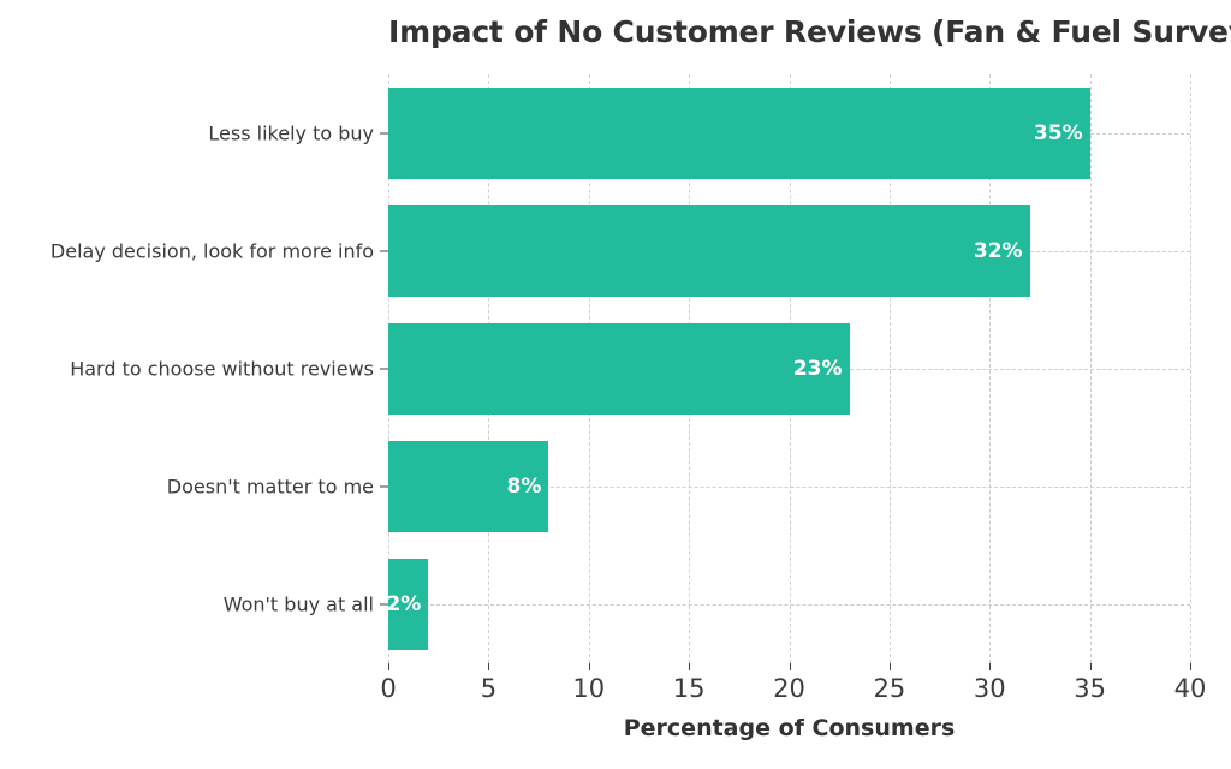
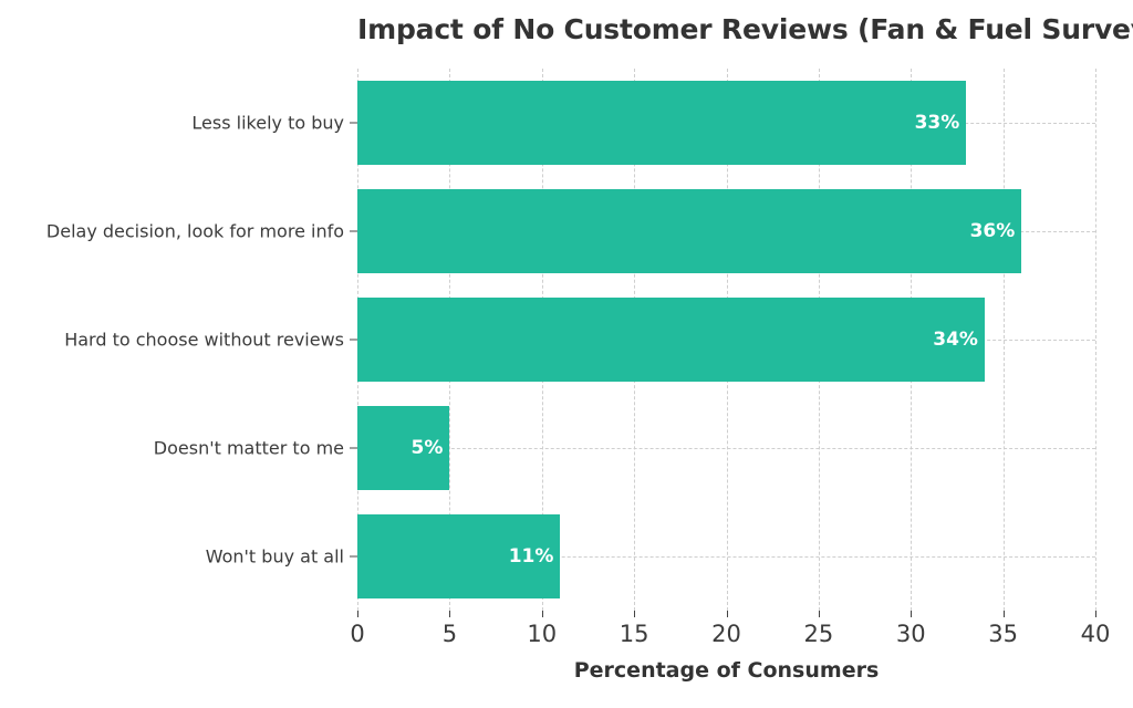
Less likely to buy: 35% -> 33%
Delay decision, look for more info: 32% -> 36%
Hard to choose without reviews: 23% -> 34%
Doesn't matter to me: 8% -> 5%
Won't buy at all: 2% -> 11%
